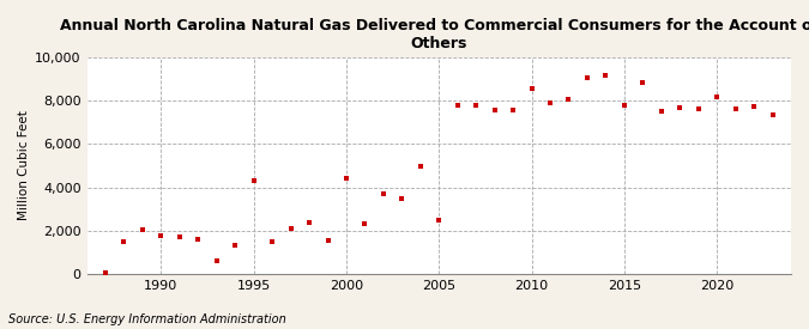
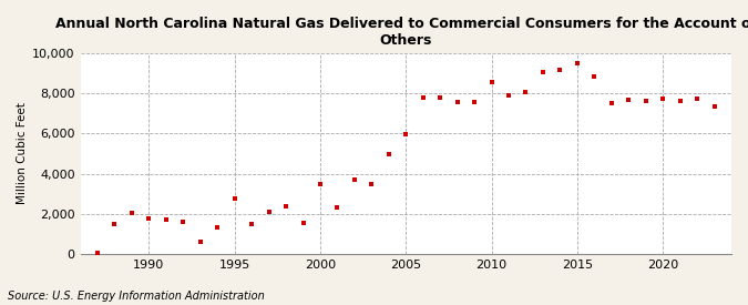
1995: 4,300 -> 2,800
2000: 4,400 -> 3,500
2005: 2,500 -> 6,000
2015: 7,800 -> 9,500
2020: 8,200 -> 7,800
